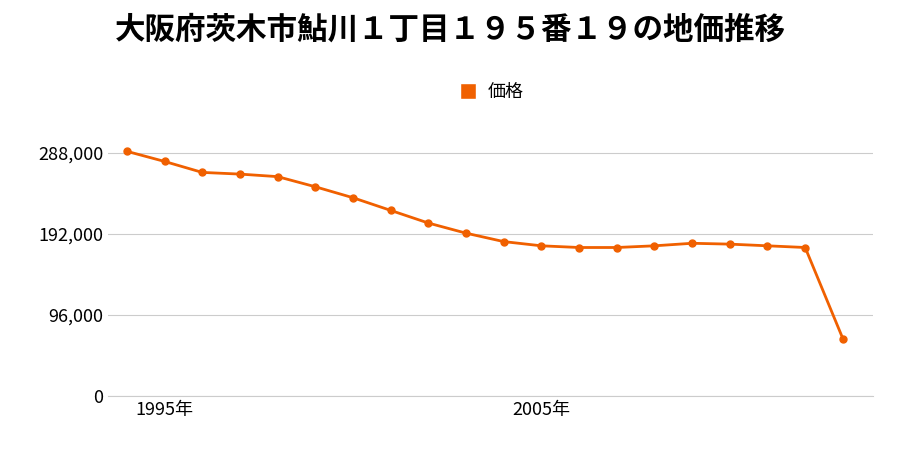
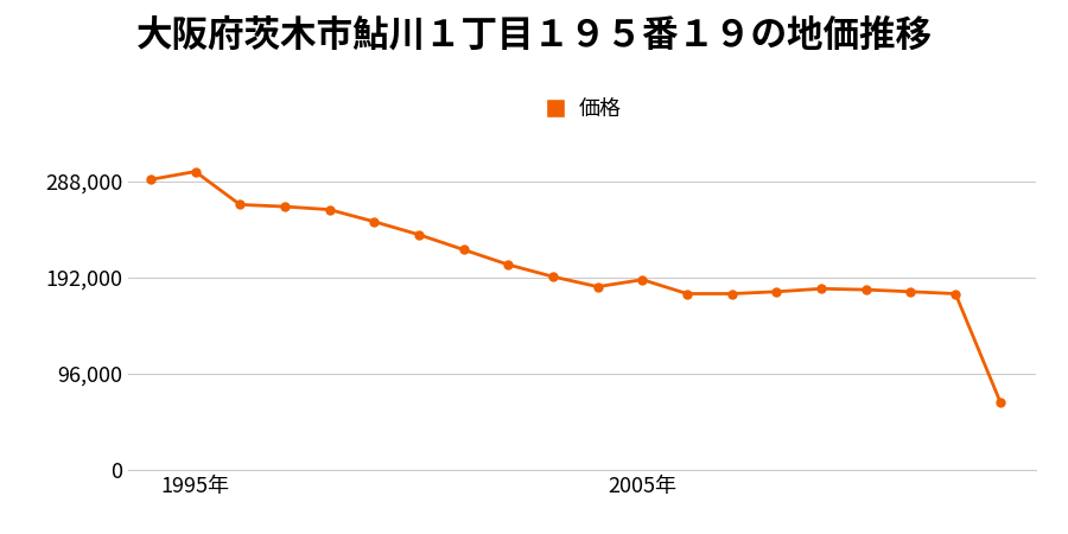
1995年: 278,000 -> 298,000
2005年: 178,000 -> 190,000
